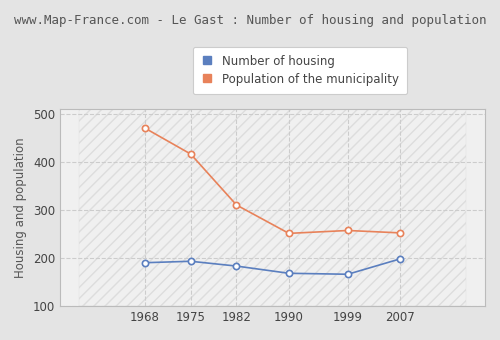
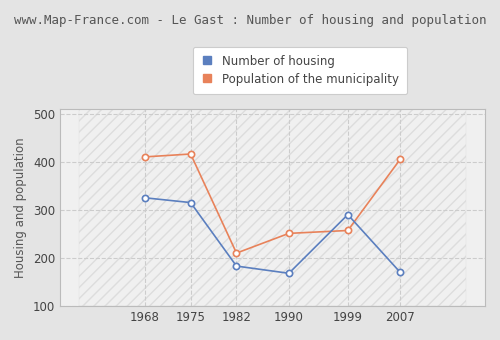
Number of housing/1968: 190 -> 325
Population of the municipality/1968: 470 -> 410
Number of housing/1975: 193 -> 315
Population of the municipality/1982: 310 -> 210
Number of housing/1999: 166 -> 290
Number of housing/2007: 198 -> 170
Population of the municipality/2007: 252 -> 405
